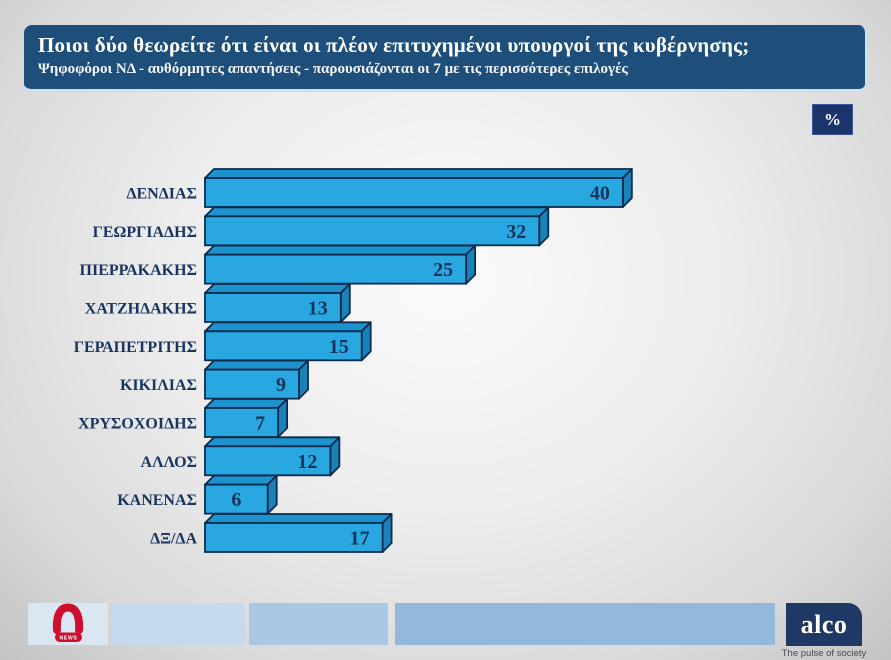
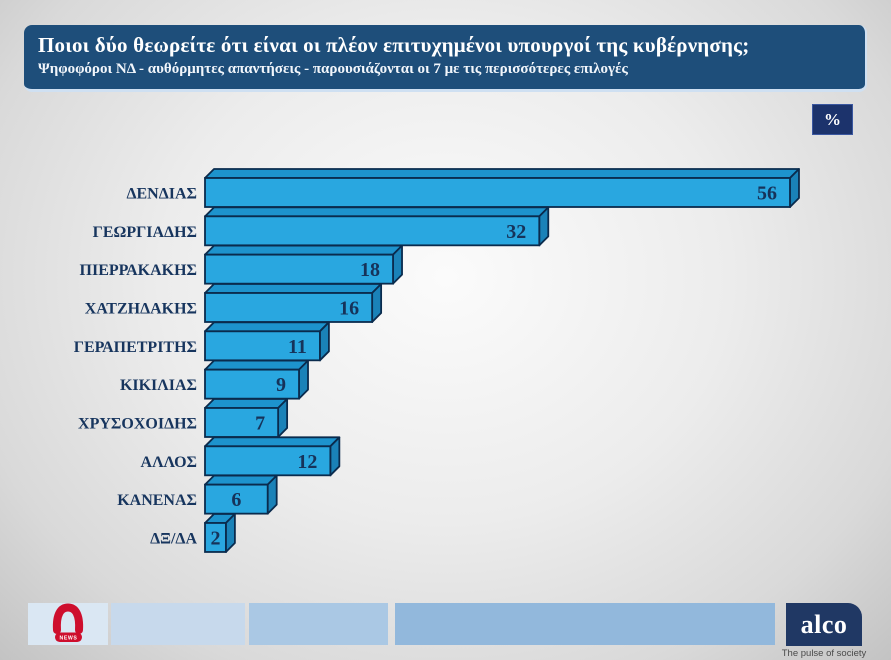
ΔΕΝΔΙΑΣ: 40 -> 56
ΠΙΕΡΡΑΚΑΚΗΣ: 25 -> 18
ΧΑΤΖΗΔΑΚΗΣ: 13 -> 16
ΓΕΡΑΠΕΤΡΙΤΗΣ: 15 -> 11
ΔΞ/ΔΑ: 17 -> 2
